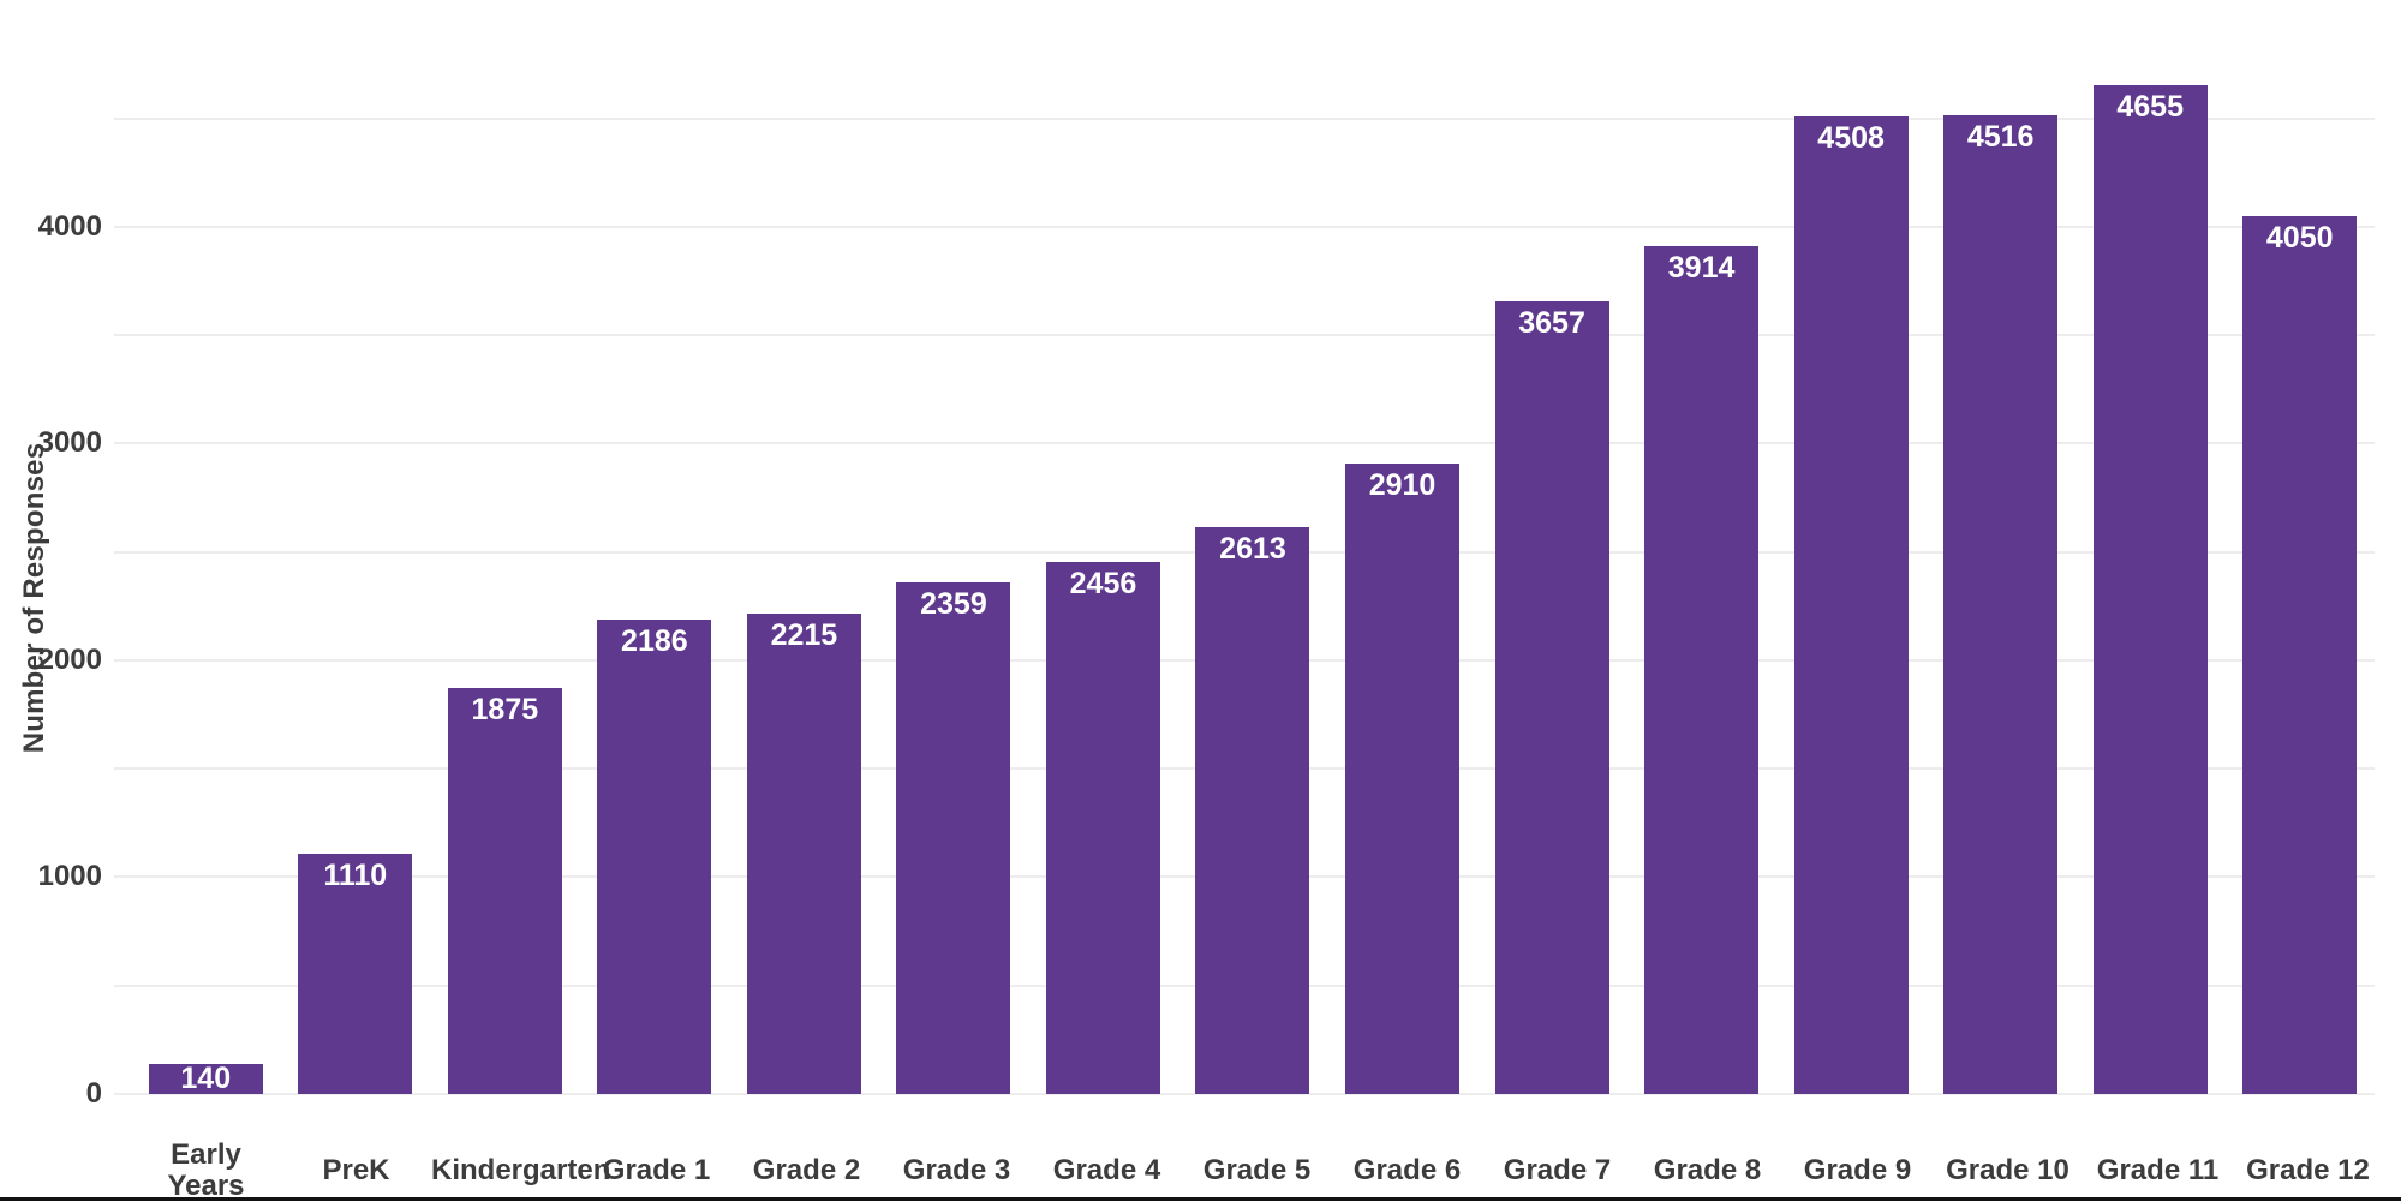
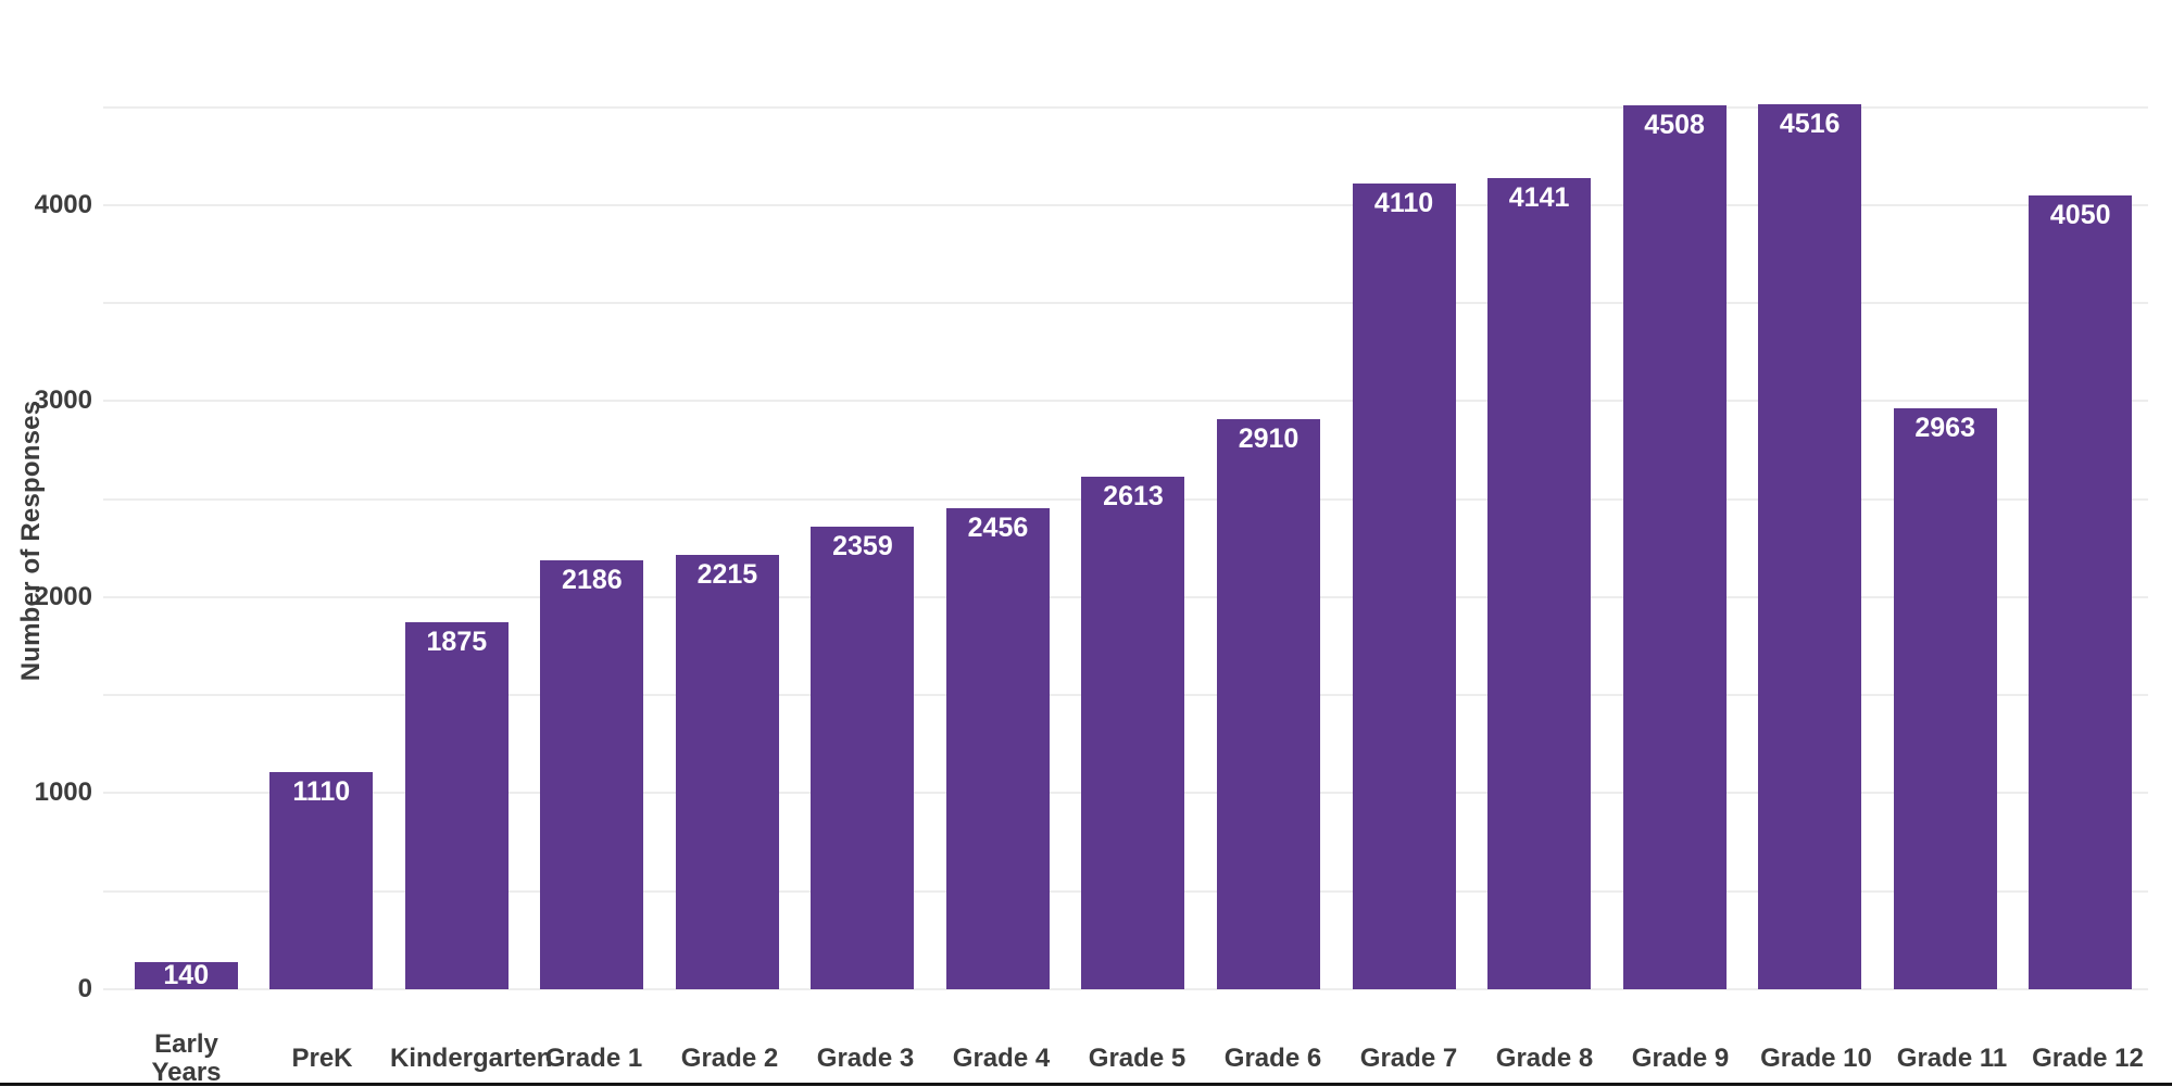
Grade 7: 3657 -> 4110
Grade 8: 3914 -> 4141
Grade 11: 4655 -> 2963
